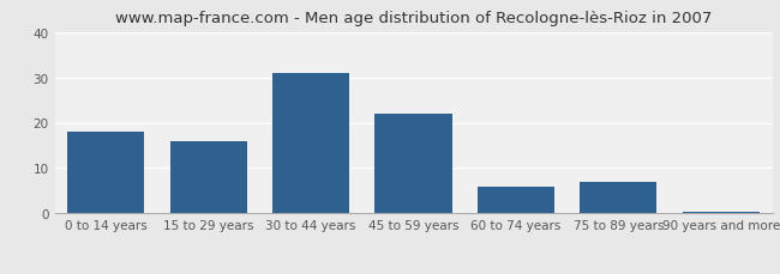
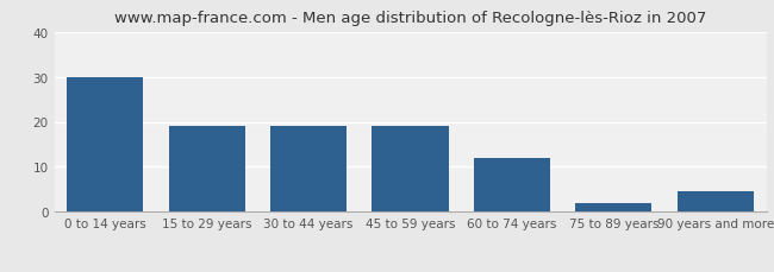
0 to 14 years: 18.0 -> 30.0
15 to 29 years: 16.0 -> 19.0
30 to 44 years: 31.0 -> 19.0
45 to 59 years: 22.0 -> 19.0
60 to 74 years: 6.0 -> 12.0
75 to 89 years: 7.0 -> 2.0
90 years and more: 0.5 -> 4.5
